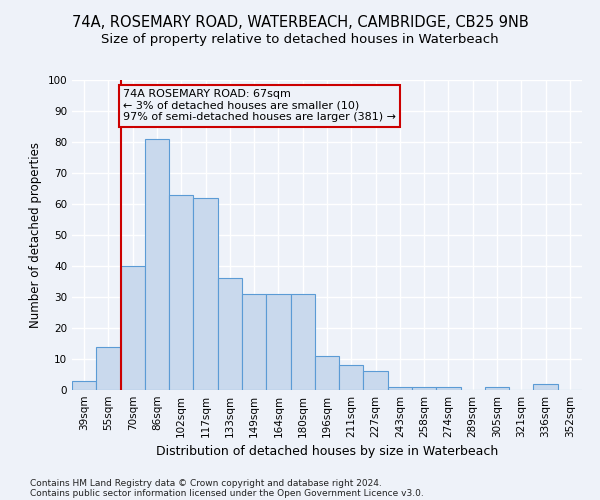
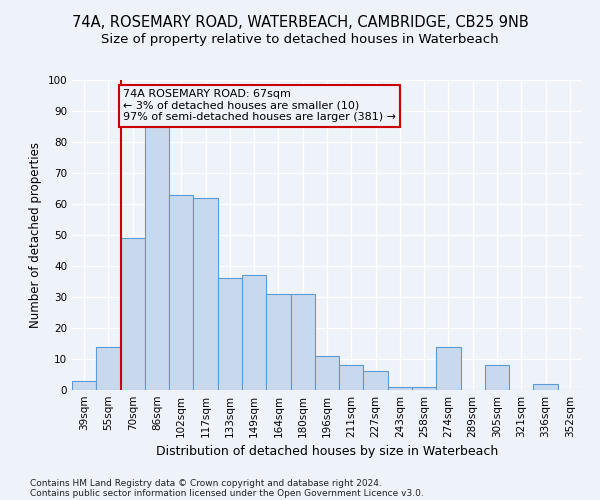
70sqm: 40 -> 49
86sqm: 81 -> 85
149sqm: 31 -> 37
274sqm: 1 -> 14
305sqm: 1 -> 8
